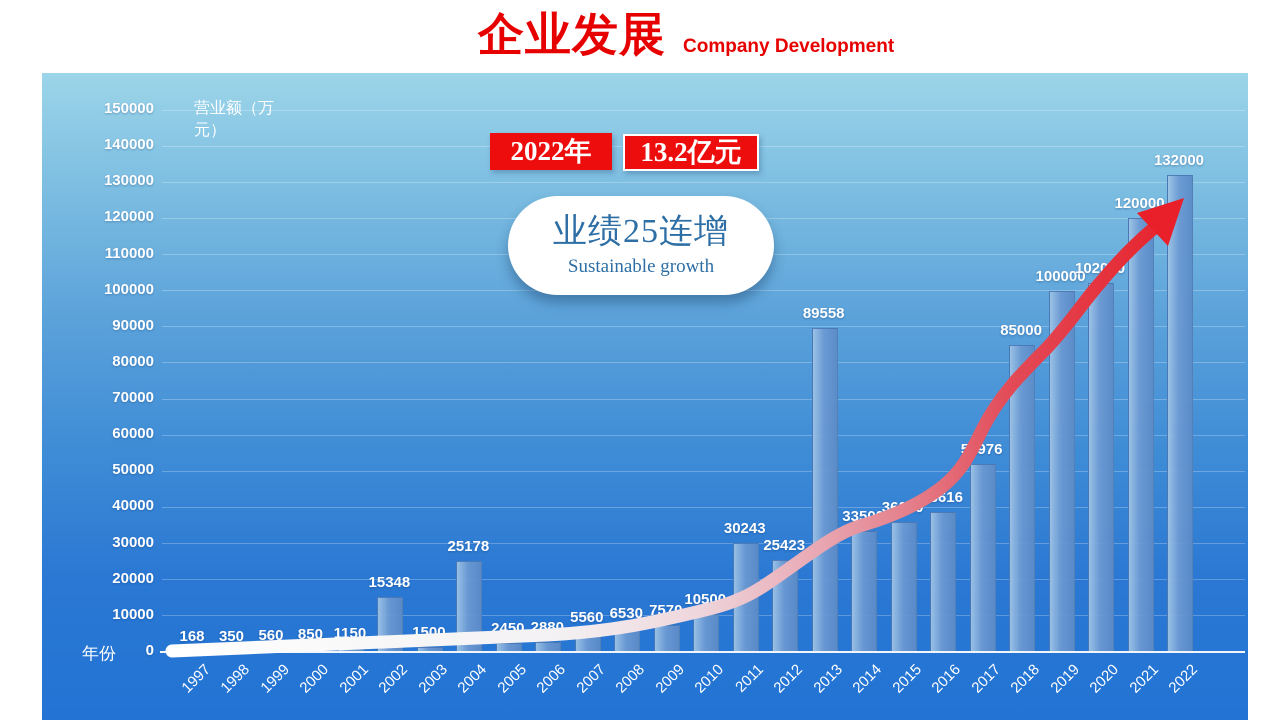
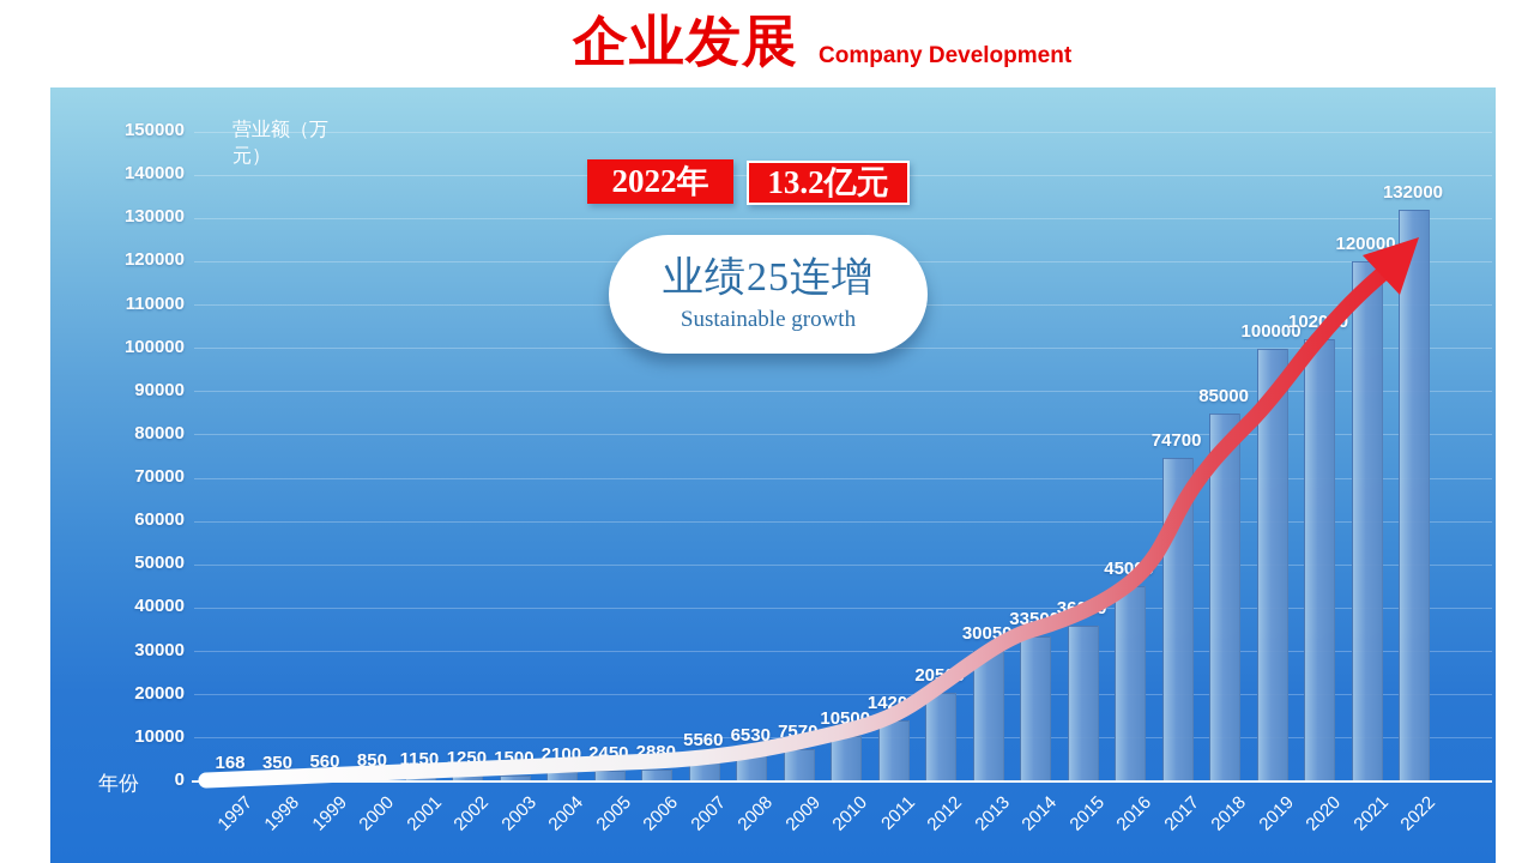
2002: 15348 -> 1250
2004: 25178 -> 2100
2011: 30243 -> 14200
2012: 25423 -> 20500
2013: 89558 -> 30050
2016: 38616 -> 45000
2017: 51976 -> 74700
